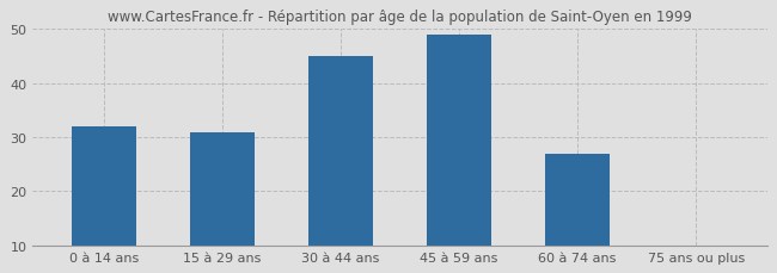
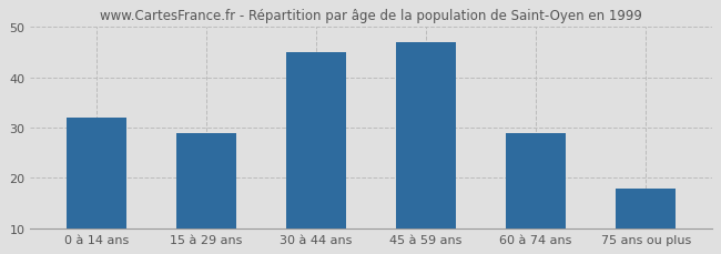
15 à 29 ans: 31 -> 29
45 à 59 ans: 49 -> 47
60 à 74 ans: 27 -> 29
75 ans ou plus: 10 -> 18
